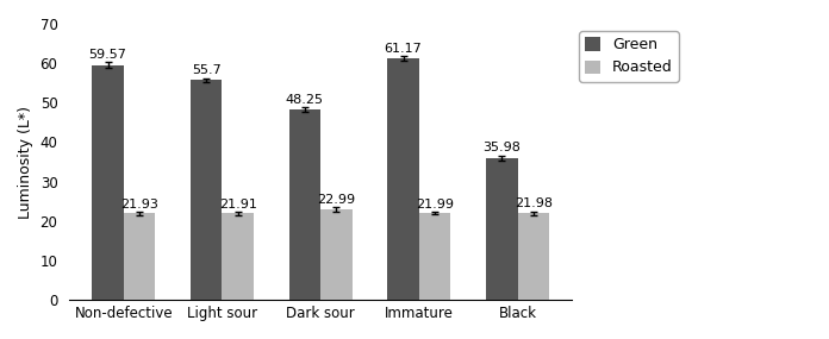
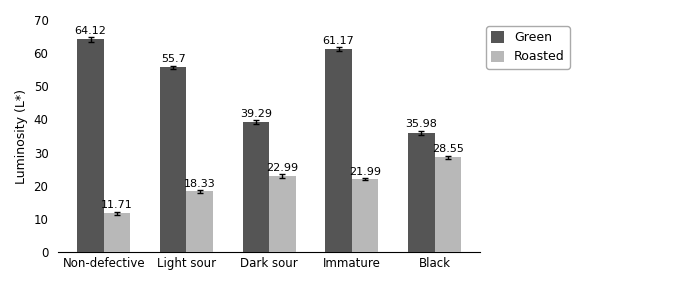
Green/Non-defective: 59.57 -> 64.12
Roasted/Non-defective: 21.93 -> 11.71
Roasted/Light sour: 21.91 -> 18.33
Green/Dark sour: 48.25 -> 39.29
Roasted/Black: 21.98 -> 28.55
